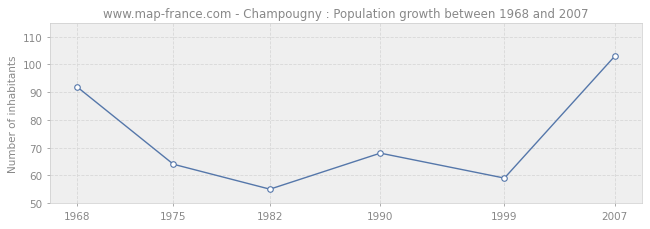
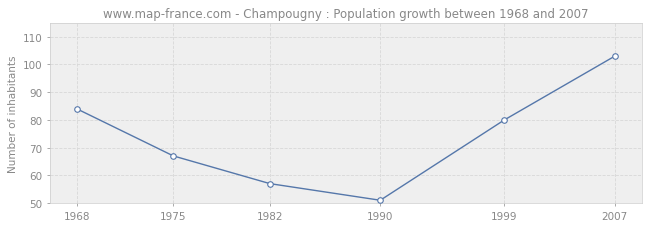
1968: 92 -> 84
1975: 64 -> 67
1982: 55 -> 57
1990: 68 -> 51
1999: 59 -> 80
